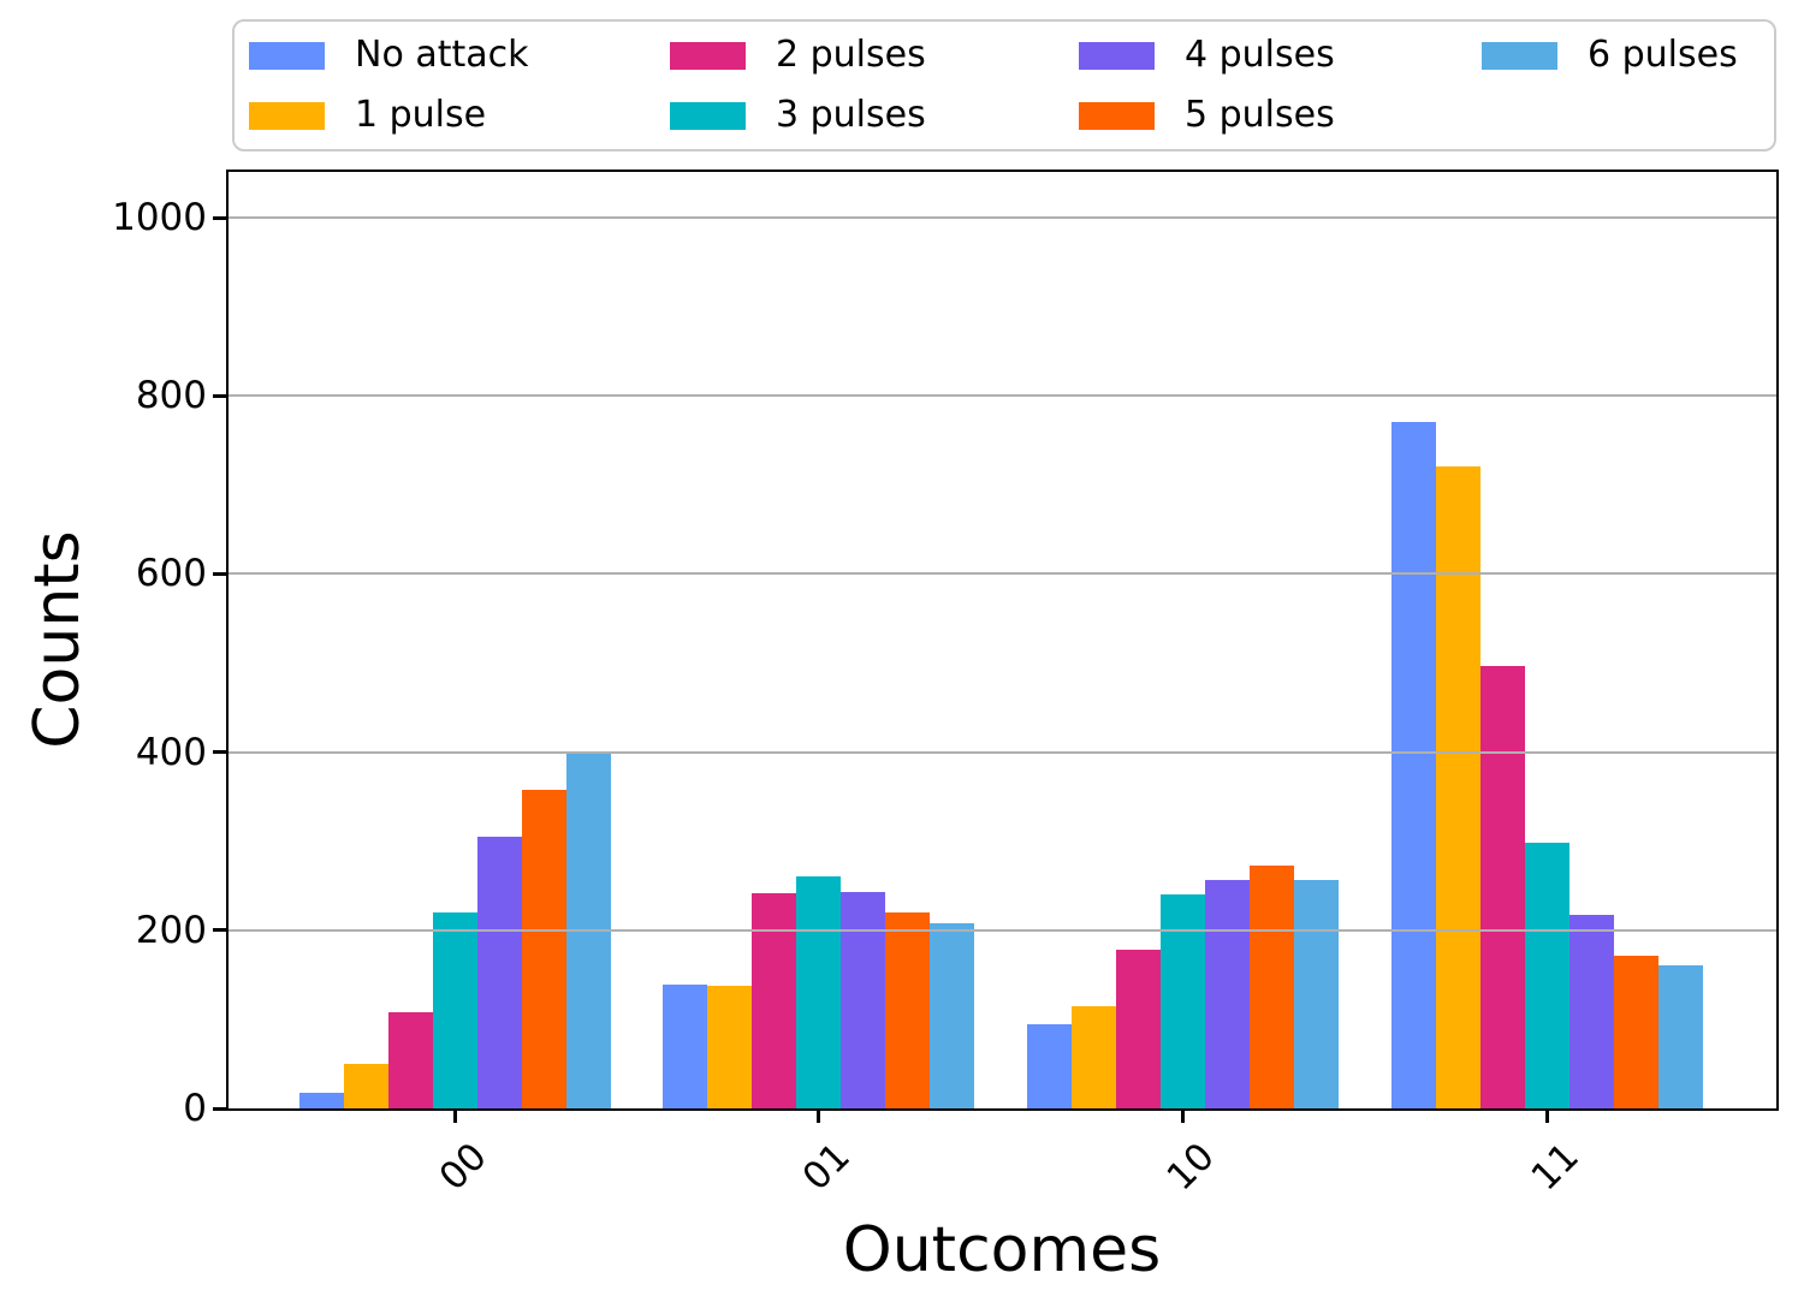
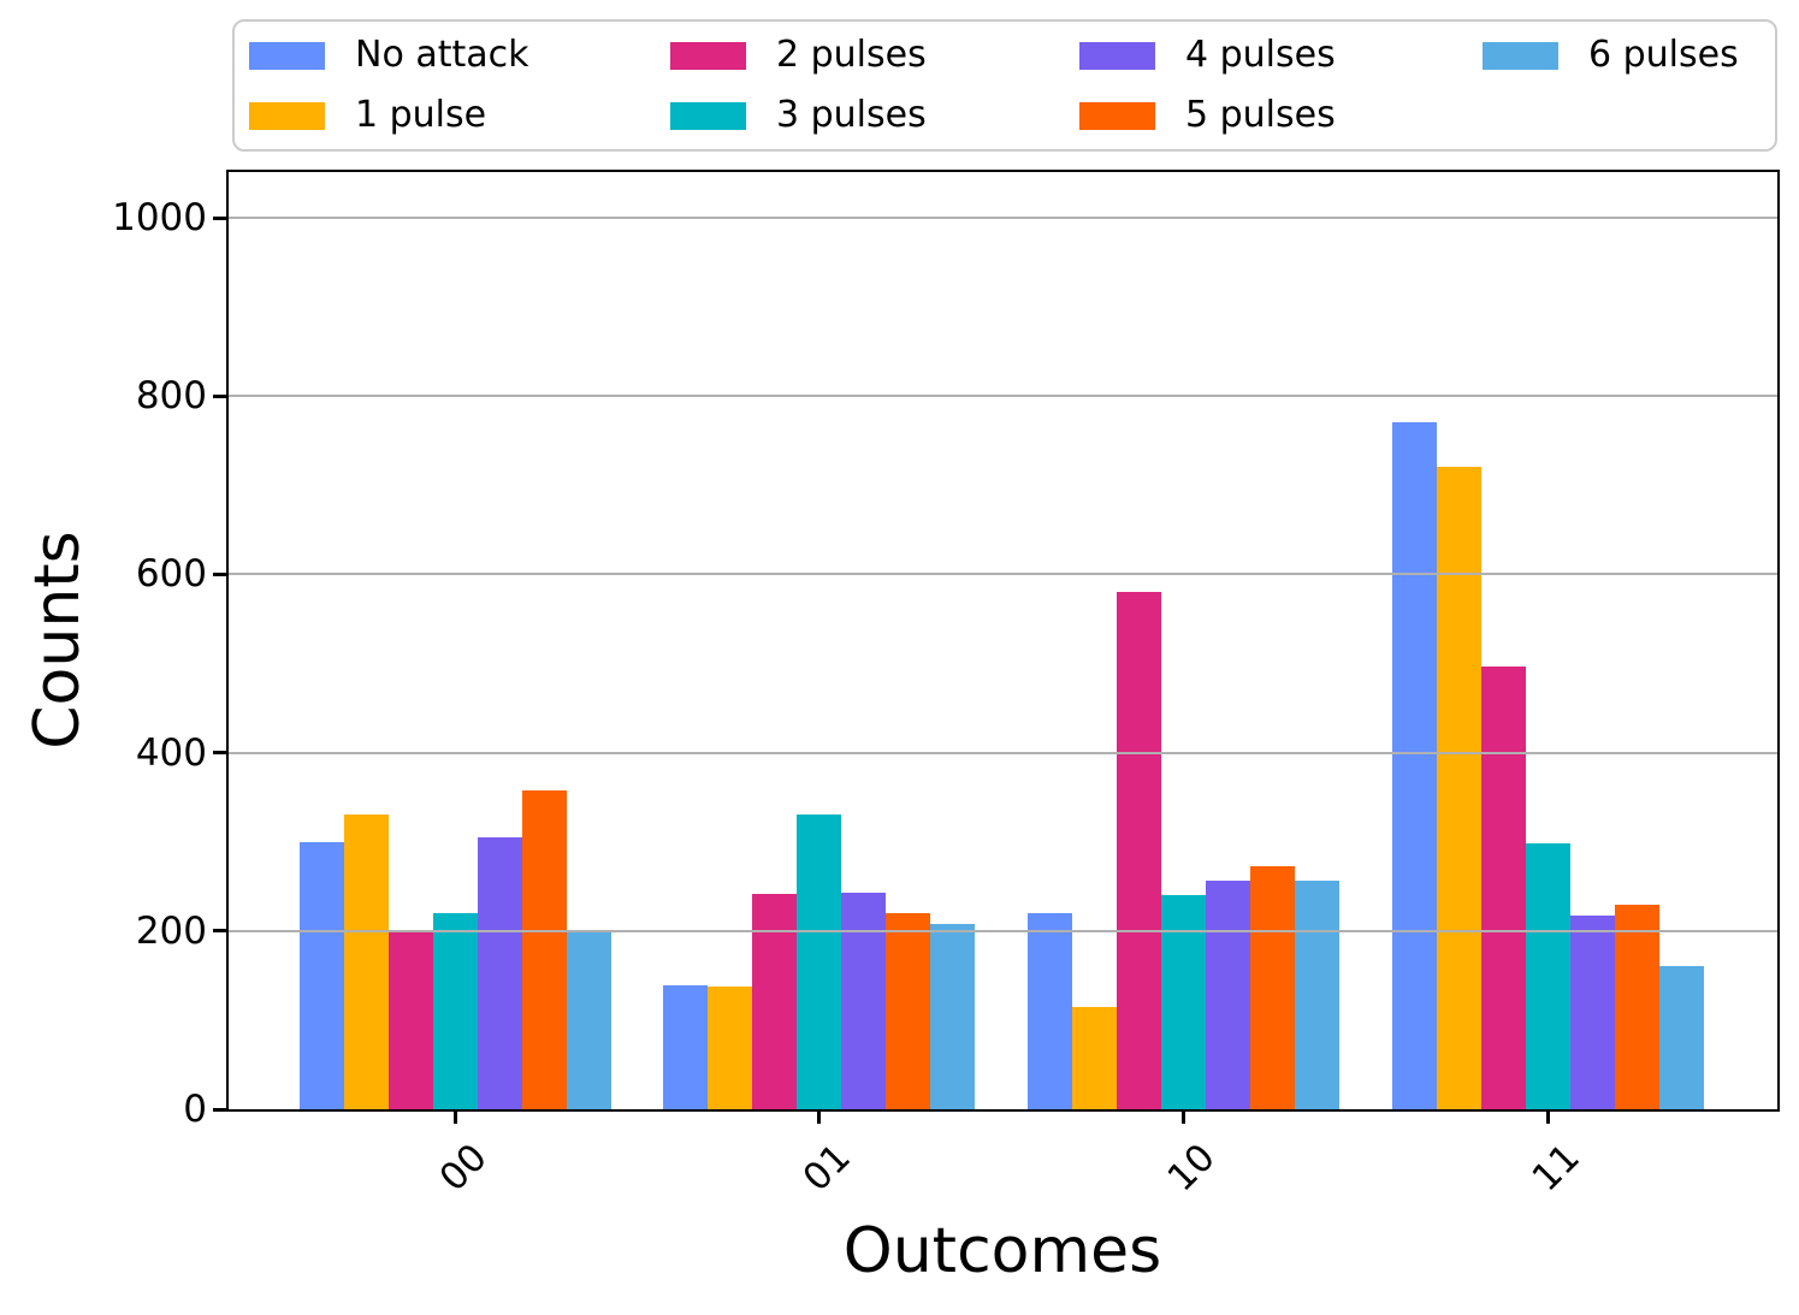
No attack/00: 20 -> 300
1 pulse/00: 50 -> 330
2 pulses/00: 110 -> 200
6 pulses/00: 400 -> 200
3 pulses/01: 260 -> 330
No attack/10: 100 -> 220
2 pulses/10: 180 -> 580
5 pulses/11: 170 -> 230
